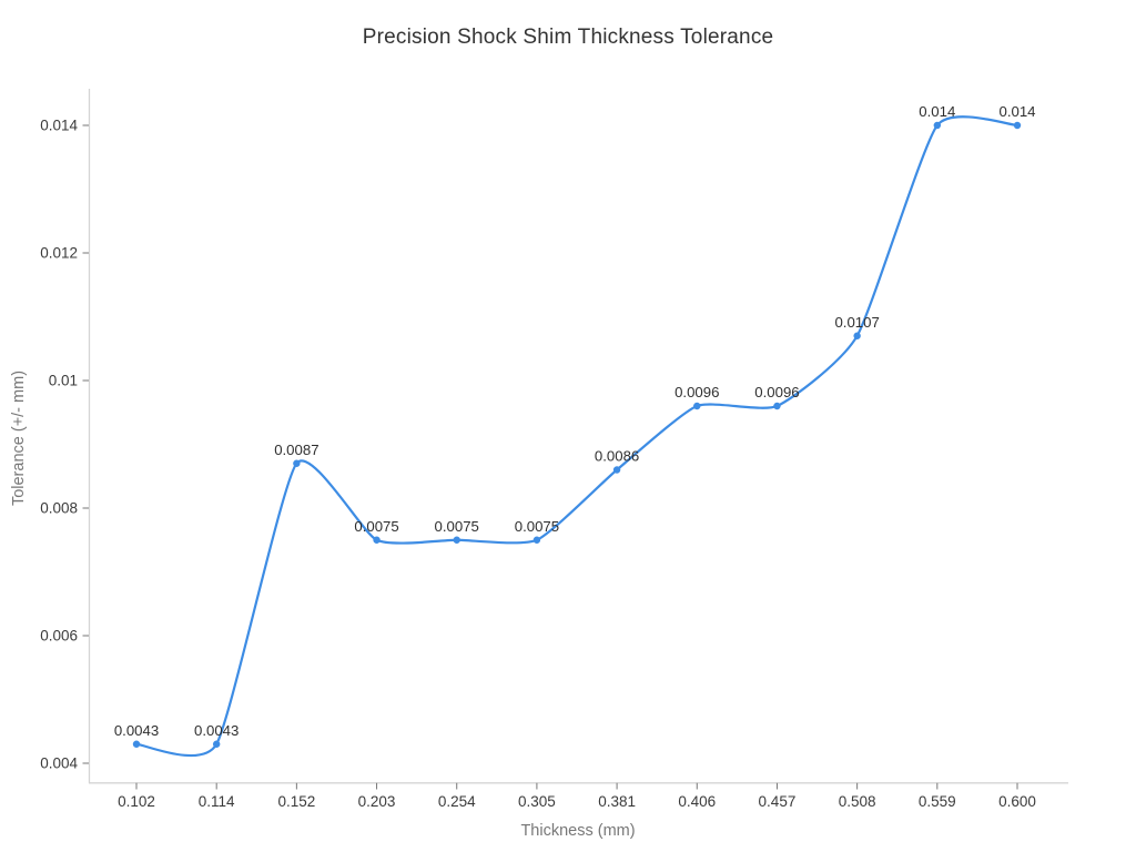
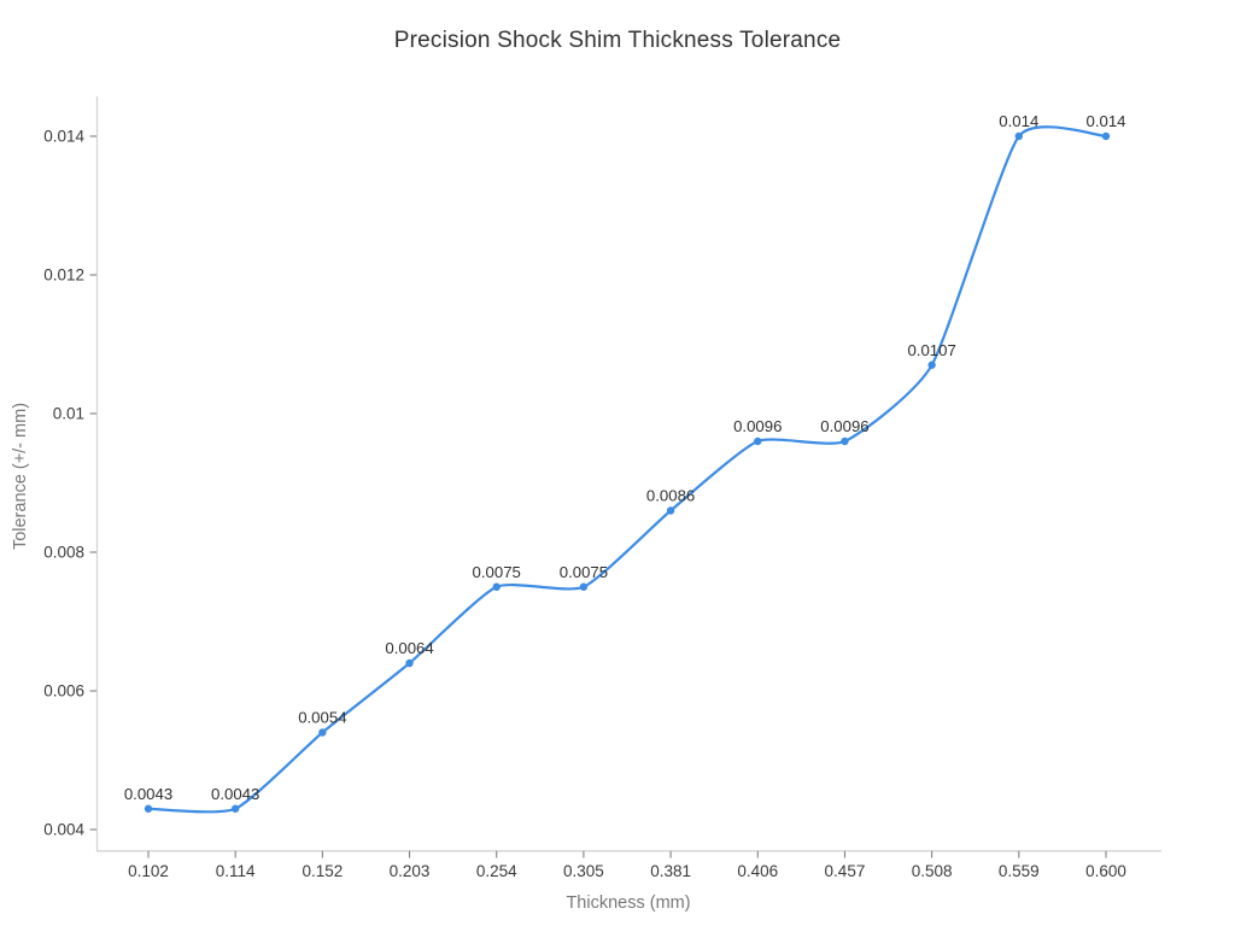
0.152: 0.0087 -> 0.0054
0.203: 0.0075 -> 0.0064
